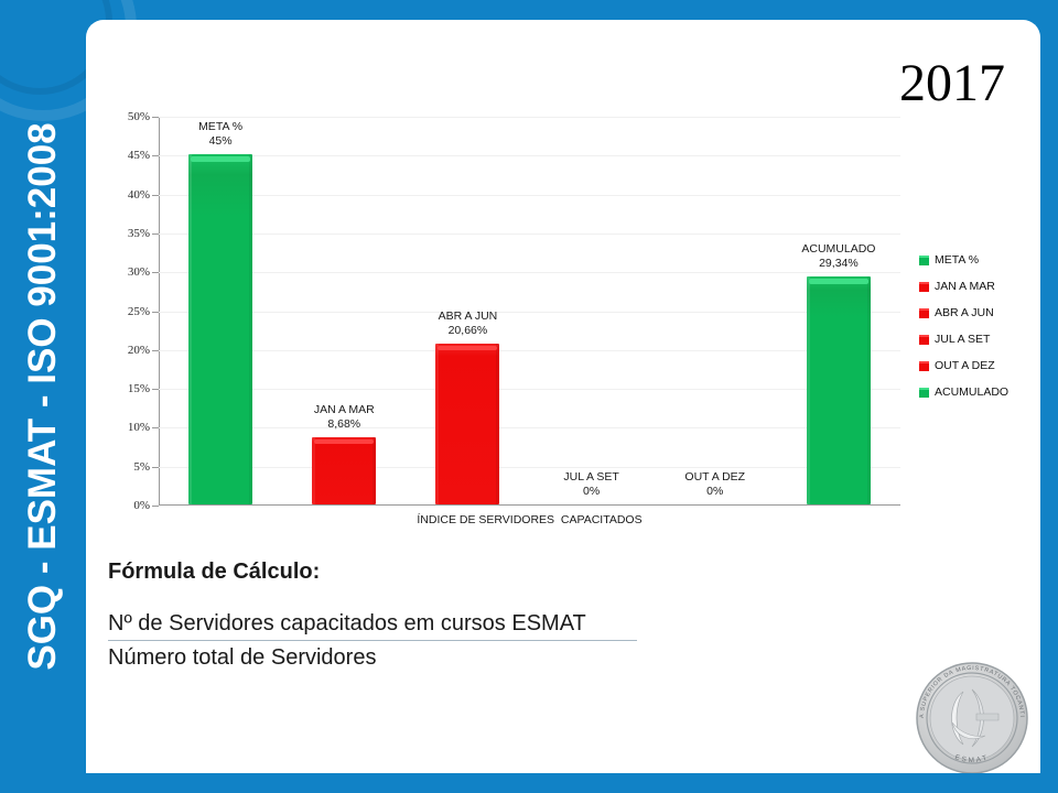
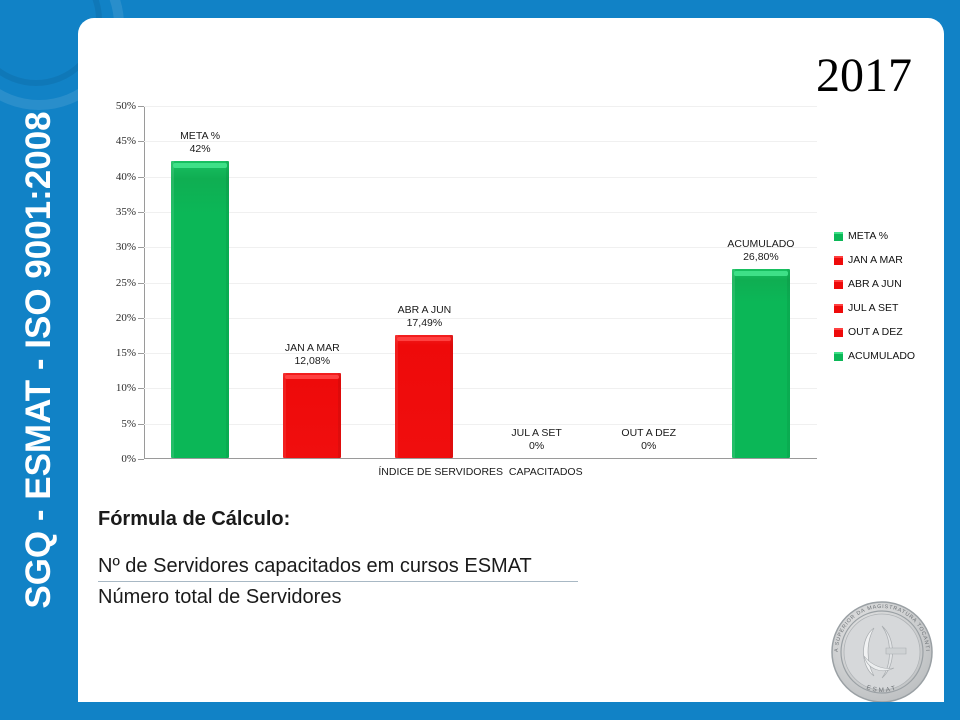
META %: 45% -> 42%
JAN A MAR: 8,68% -> 12,08%
ABR A JUN: 20,66% -> 17,49%
ACUMULADO: 29,34% -> 26,80%
